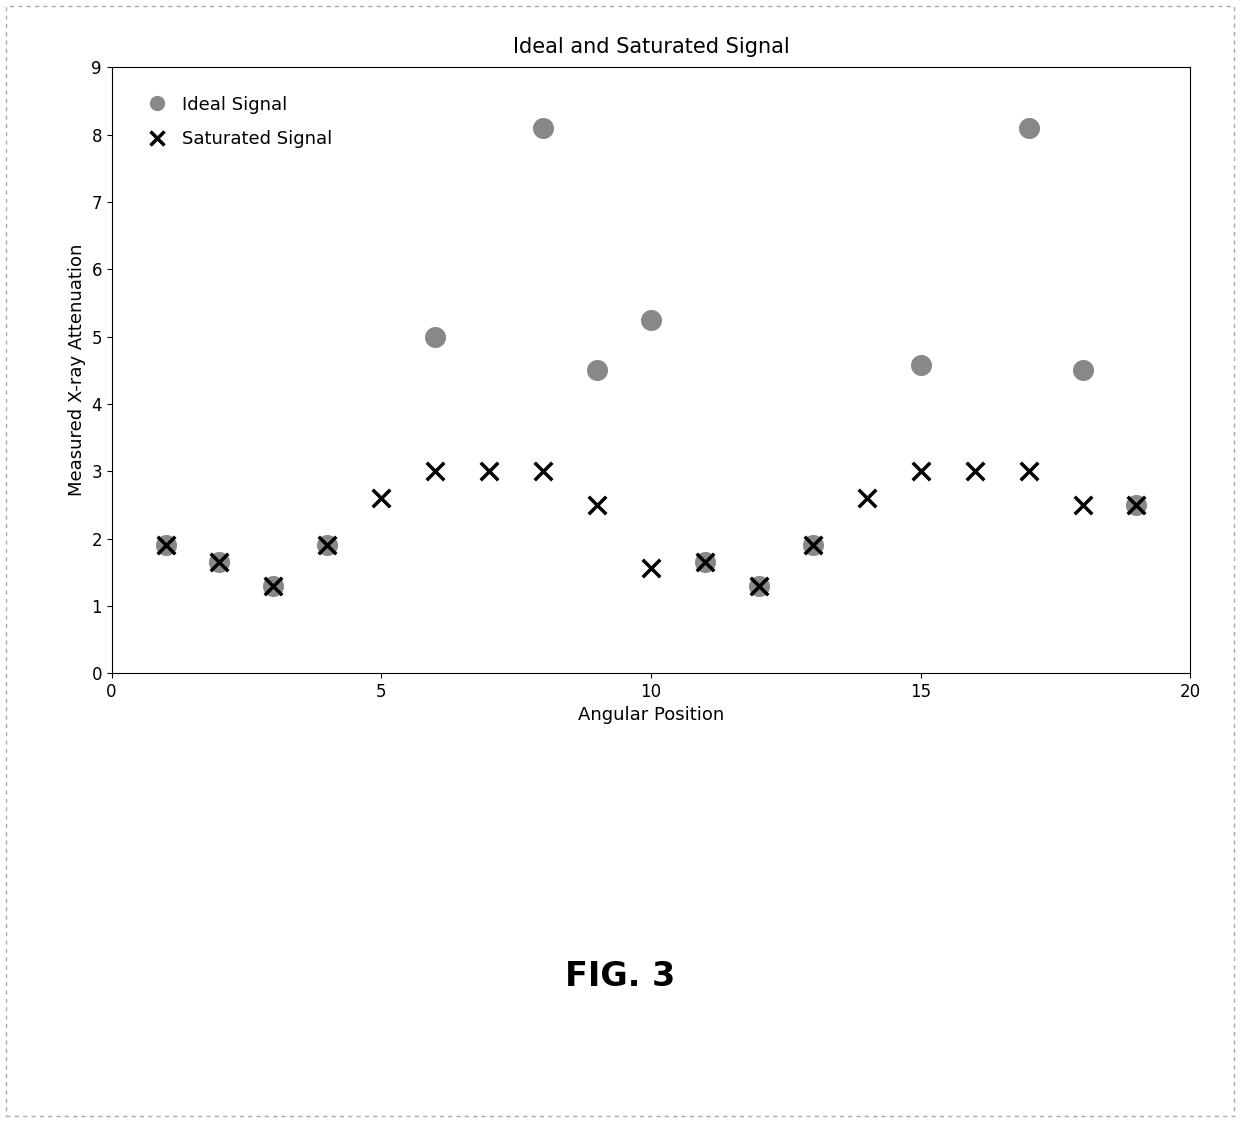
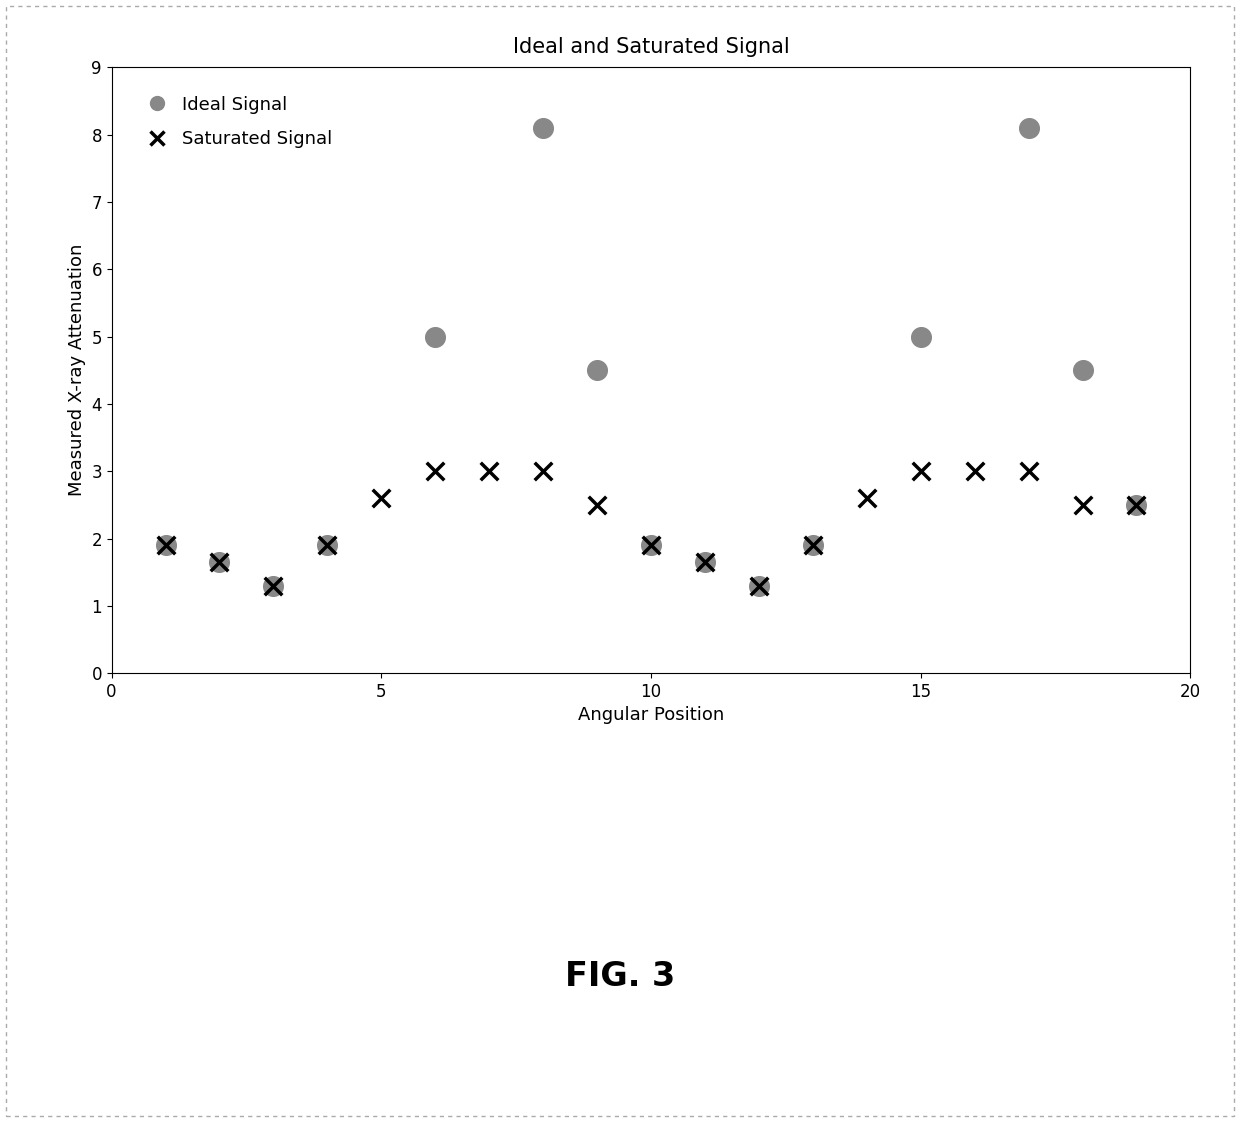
Ideal Signal/10: 5.24 -> 1.90
Saturated Signal/10: 1.56 -> 1.90
Ideal Signal/15: 4.58 -> 5.00
